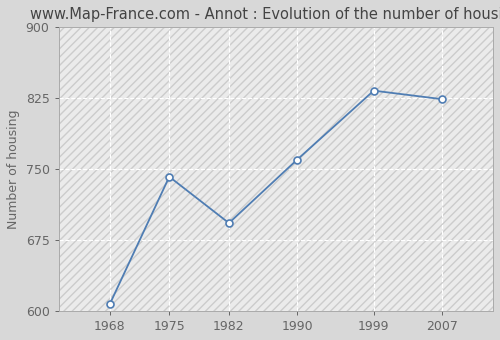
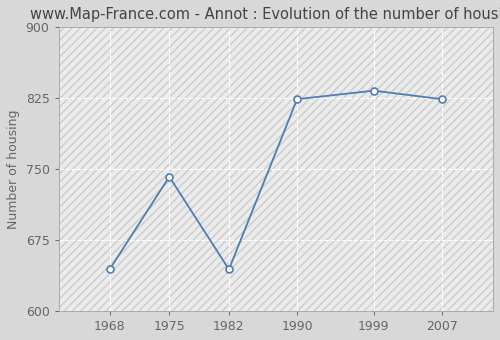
1968: 607 -> 644
1982: 693 -> 644
1990: 760 -> 824
